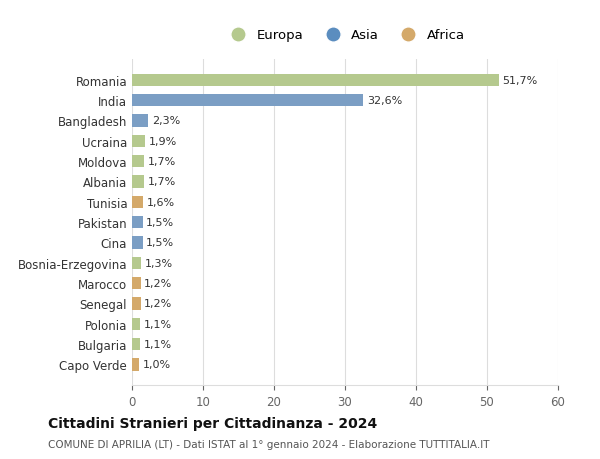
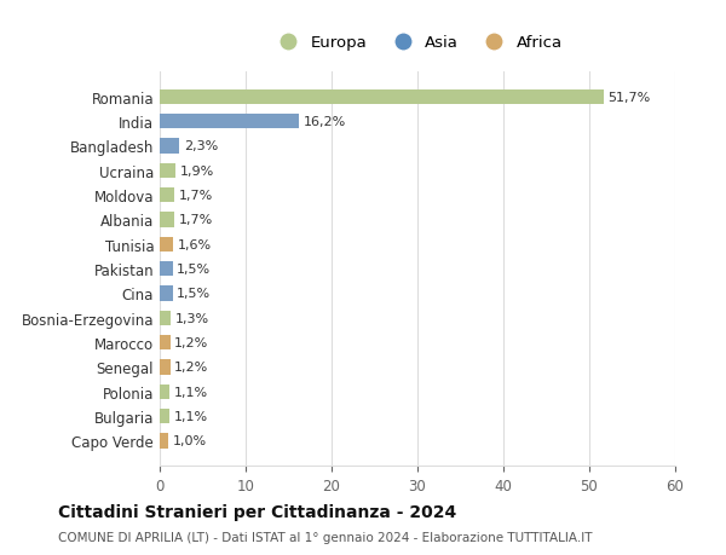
India: 32,6% -> 16,2%
